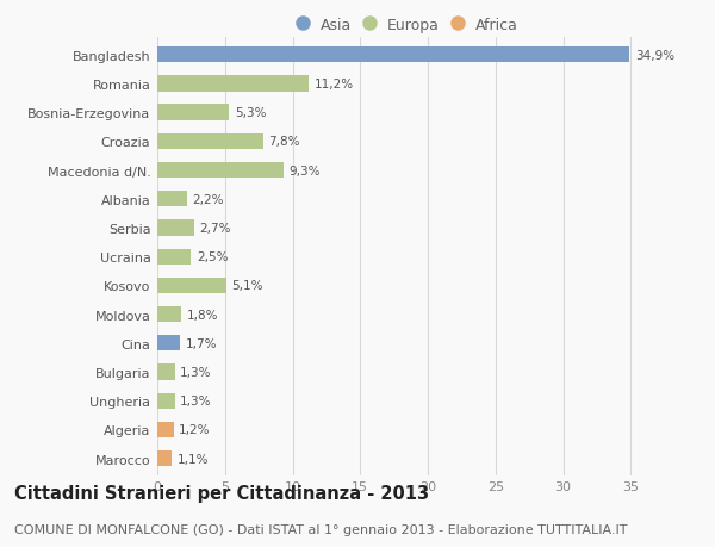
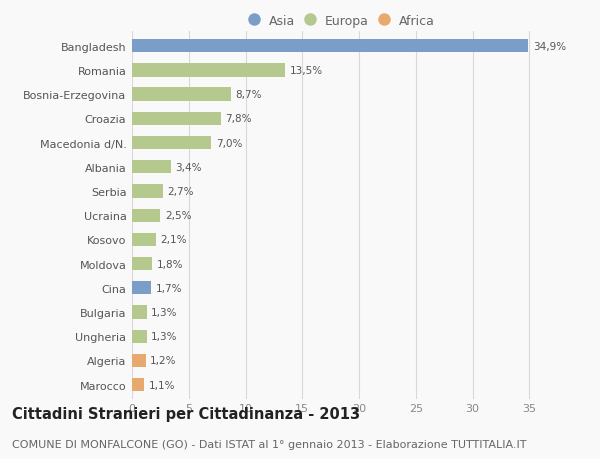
Romania: 11,2% -> 13,5%
Bosnia-Erzegovina: 5,3% -> 8,7%
Macedonia d/N.: 9,3% -> 7,0%
Albania: 2,2% -> 3,4%
Kosovo: 5,1% -> 2,1%
